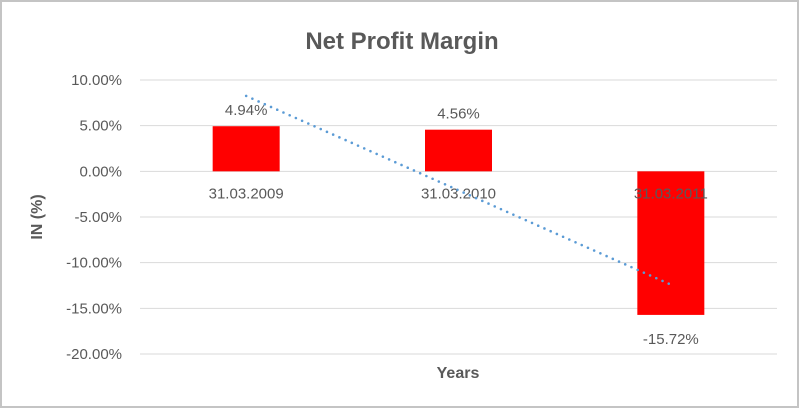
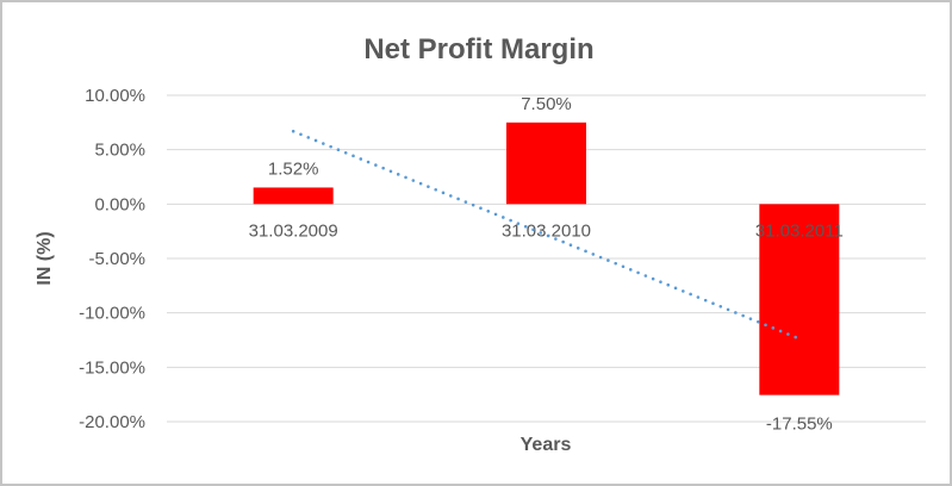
31.03.2009: 4.94% -> 1.52%
31.03.2010: 4.56% -> 7.50%
31.03.2011: -15.72% -> -17.55%
